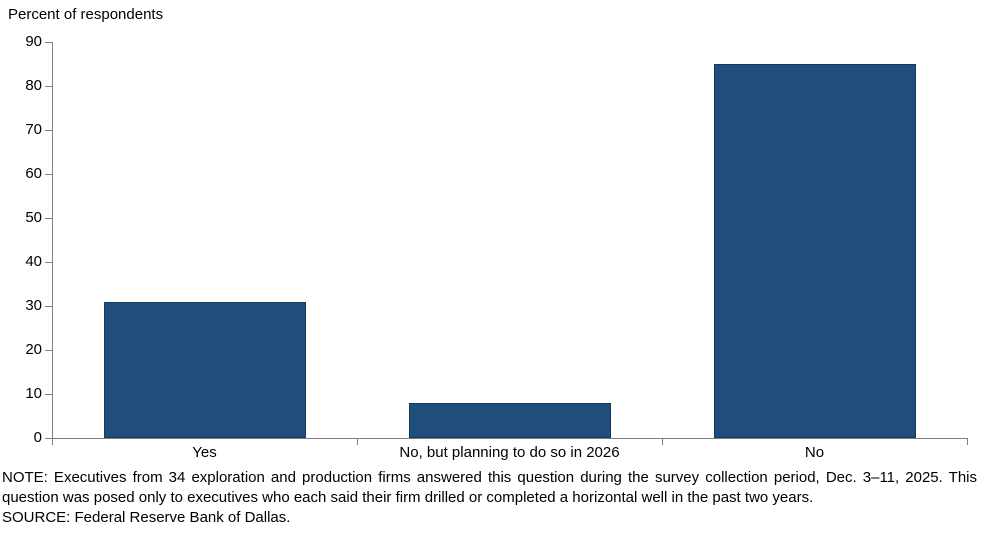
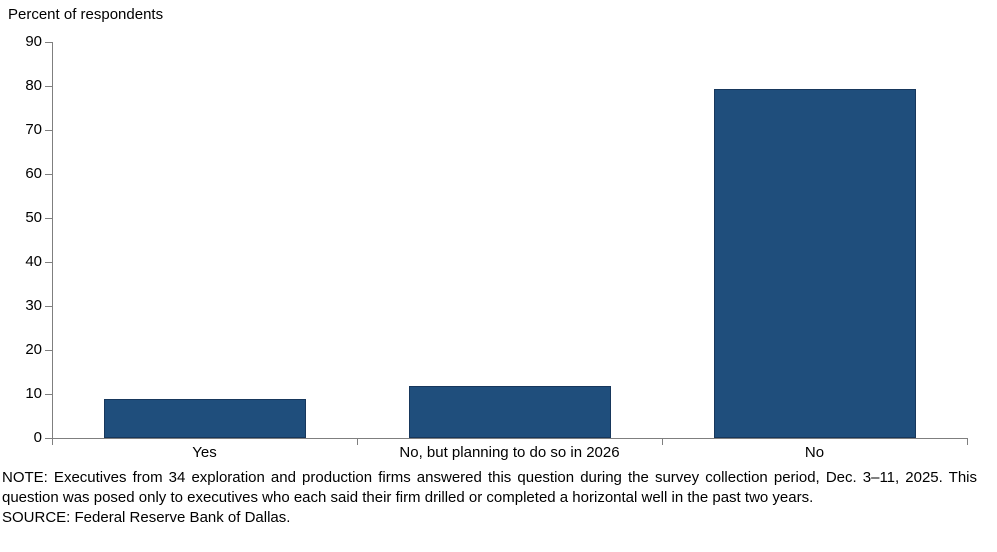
Yes: 31 -> 9
No, but planning to do so in 2026: 8 -> 12
No: 85 -> 79
